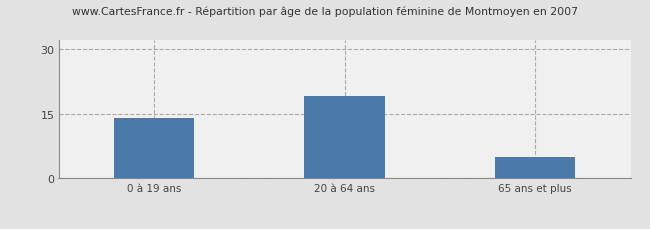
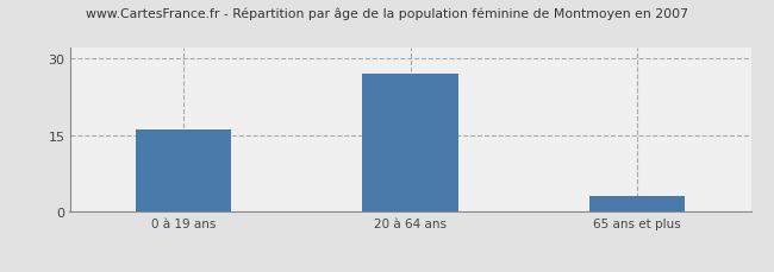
0 à 19 ans: 14 -> 16
20 à 64 ans: 19 -> 27
65 ans et plus: 5 -> 3
